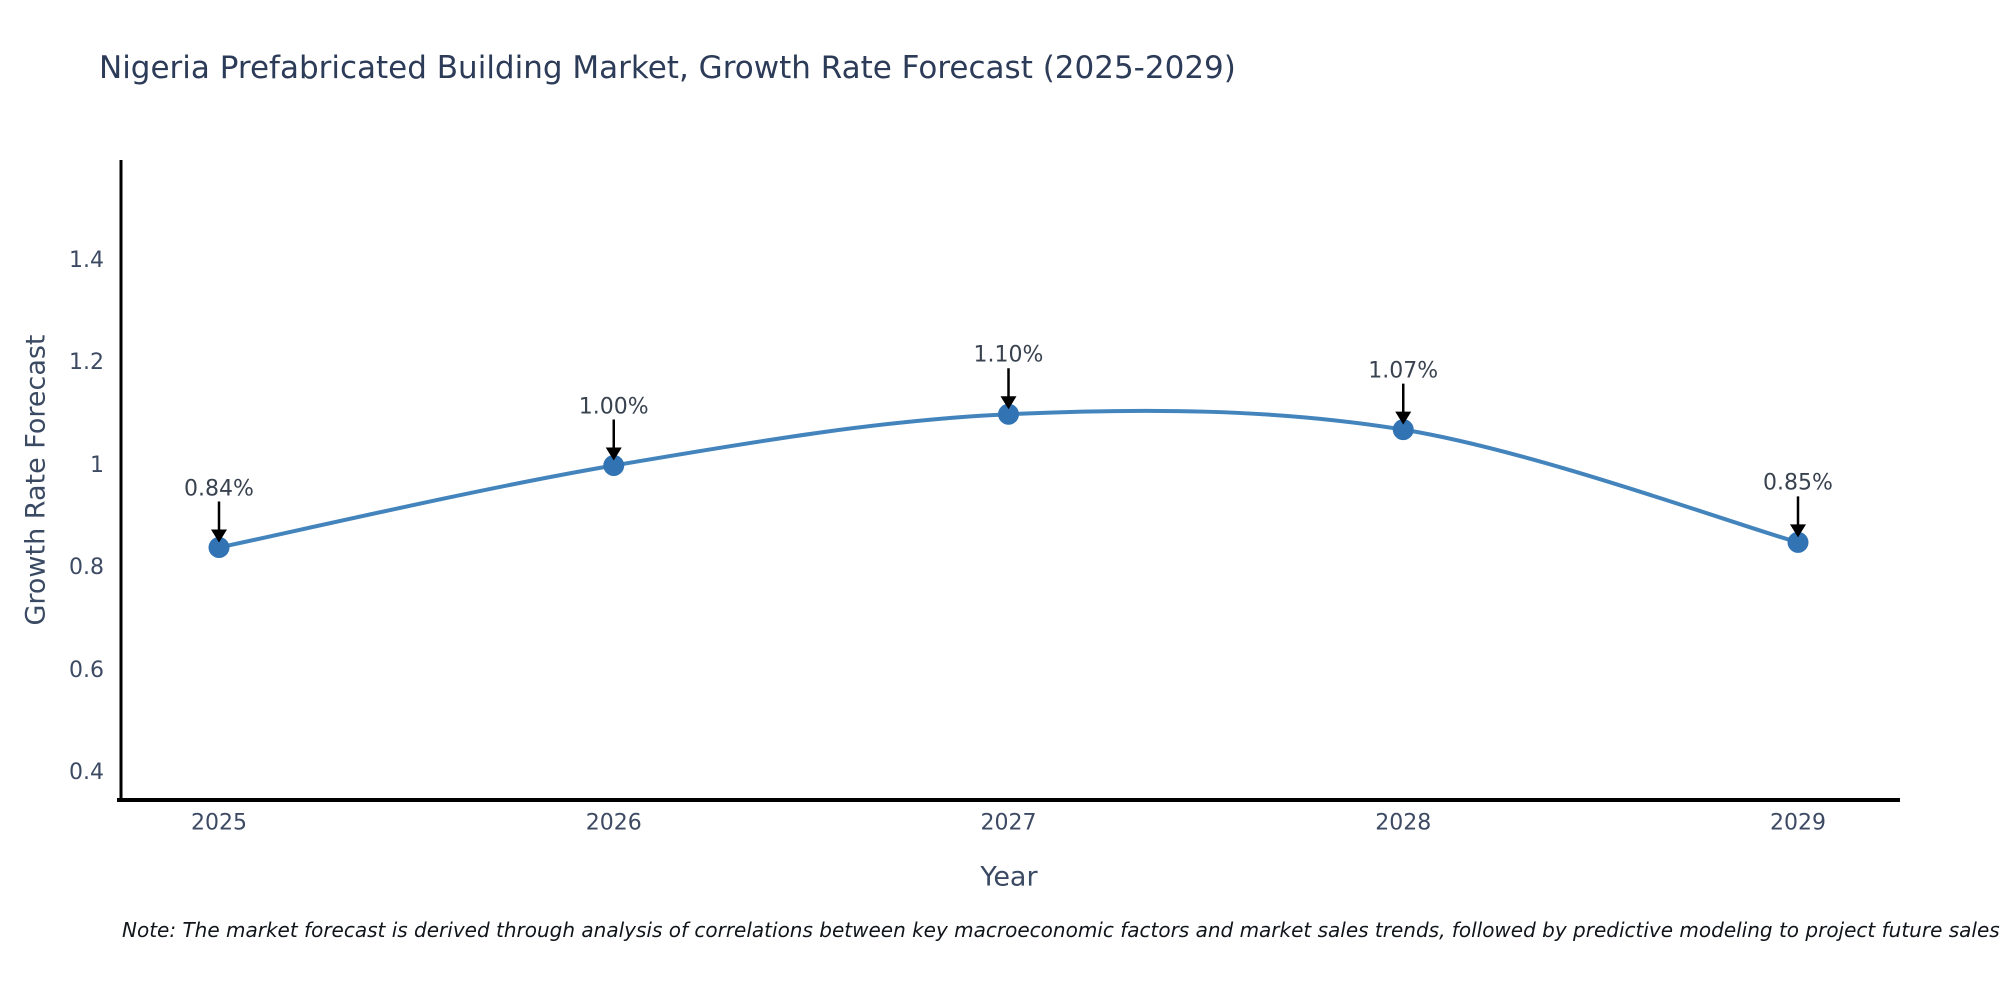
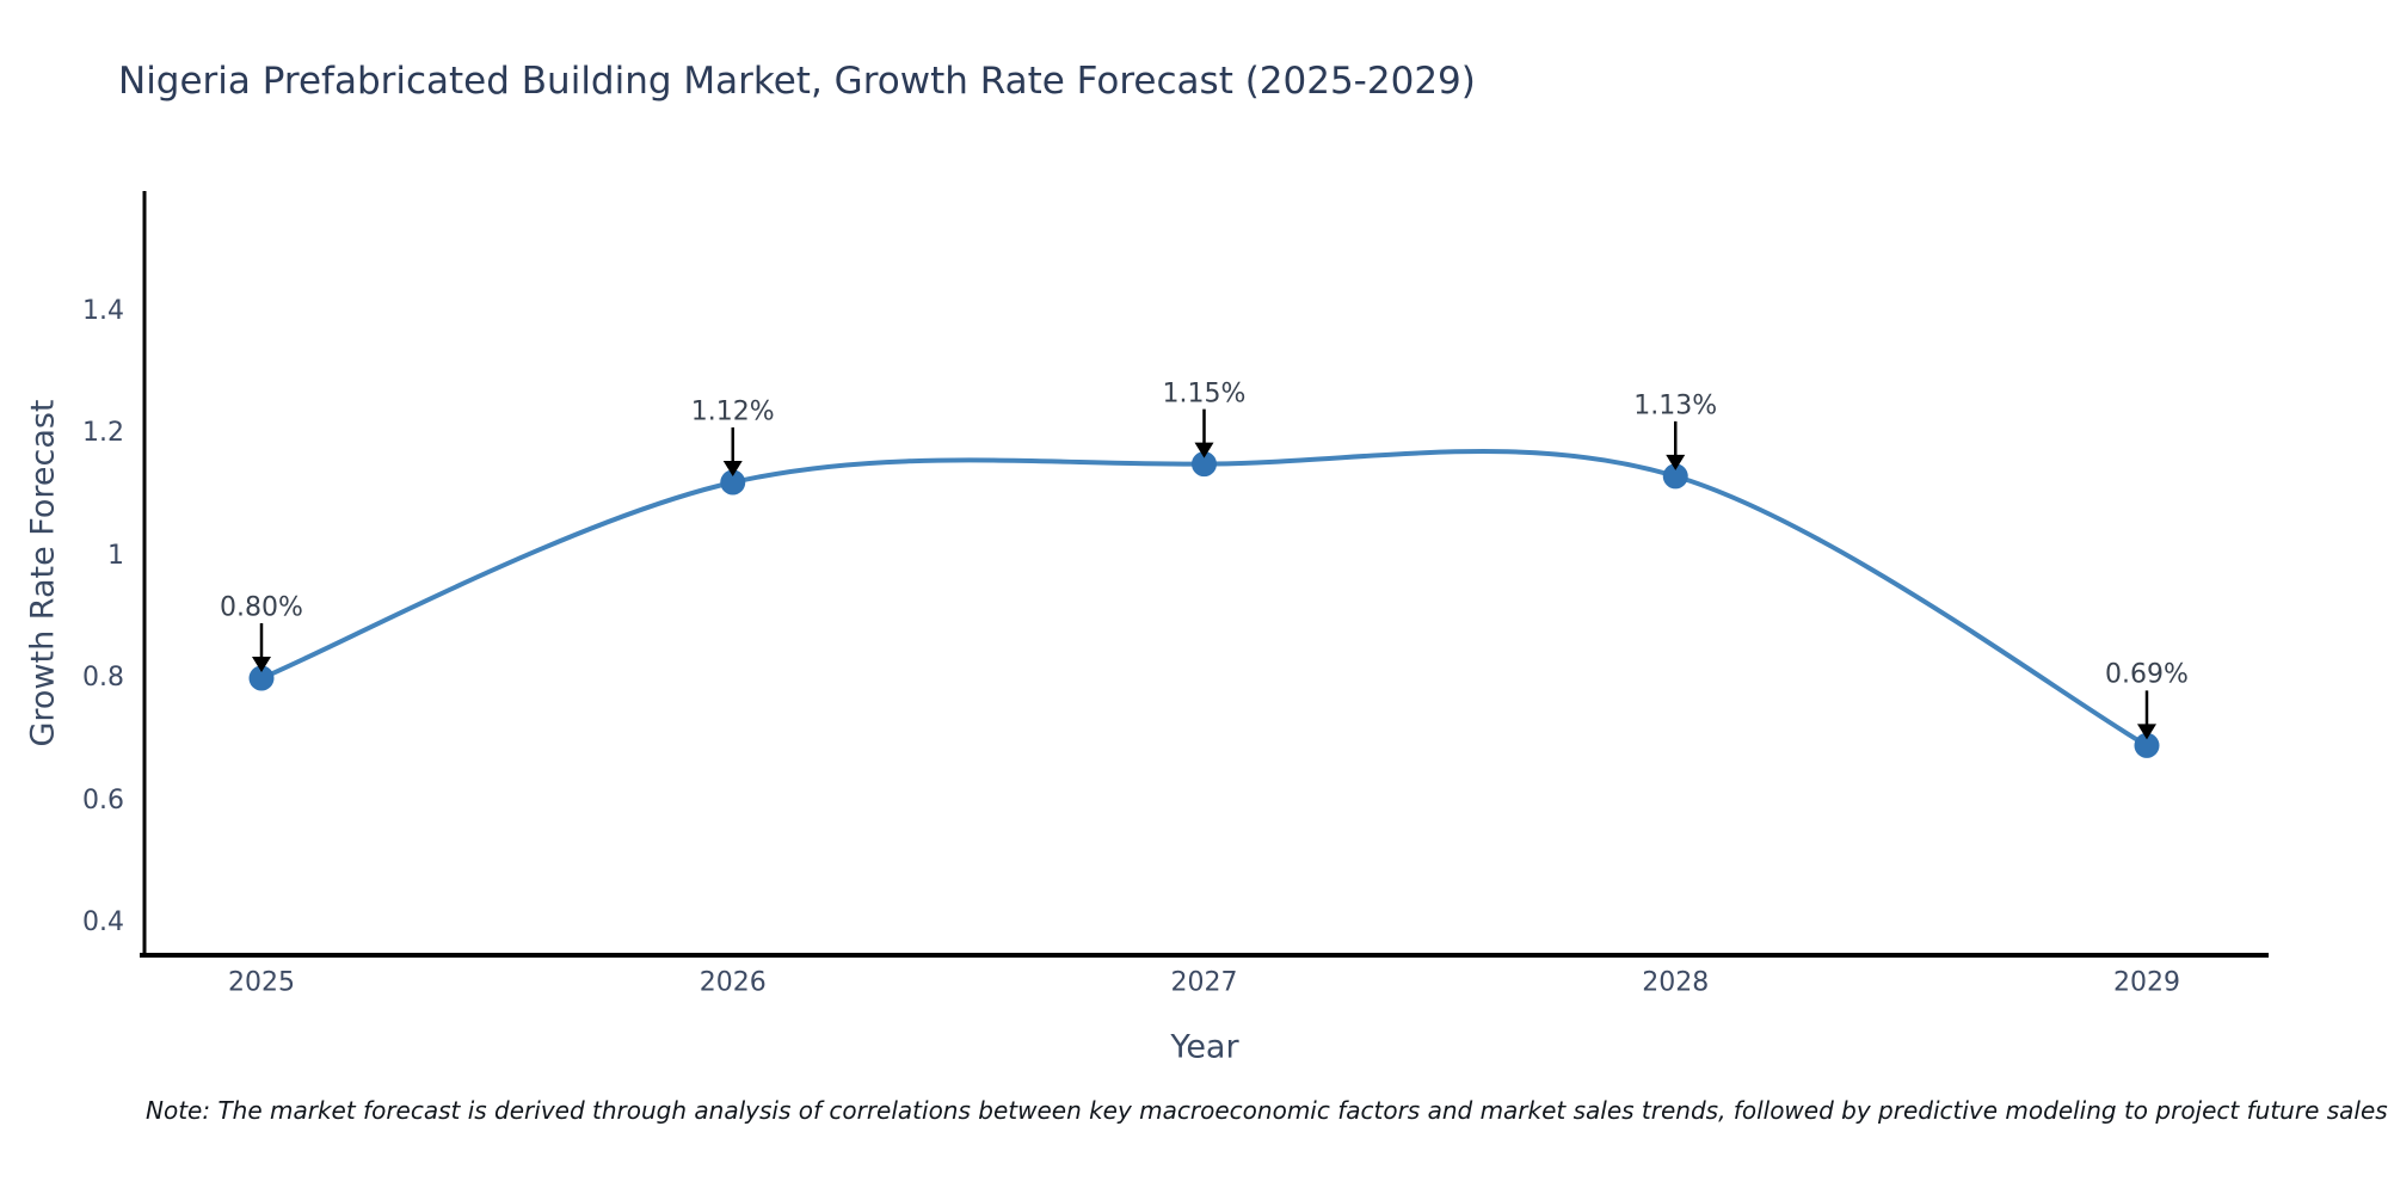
2025: 0.84% -> 0.80%
2026: 1.00% -> 1.12%
2027: 1.10% -> 1.15%
2028: 1.07% -> 1.13%
2029: 0.85% -> 0.69%
